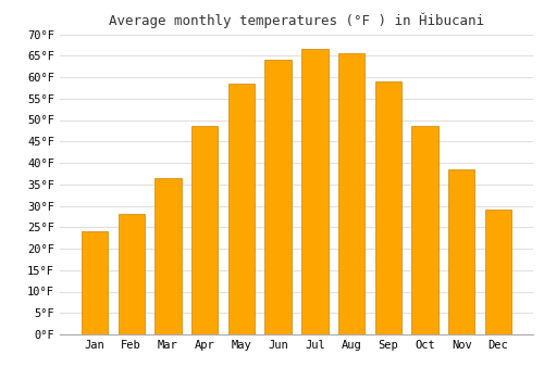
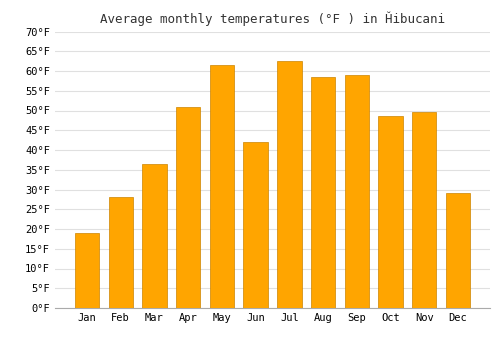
Jan: 24.0°F -> 19.0°F
Apr: 48.5°F -> 51.0°F
May: 58.5°F -> 61.5°F
Jun: 64.0°F -> 42.0°F
Jul: 66.5°F -> 62.5°F
Aug: 65.5°F -> 58.5°F
Nov: 38.5°F -> 49.5°F
